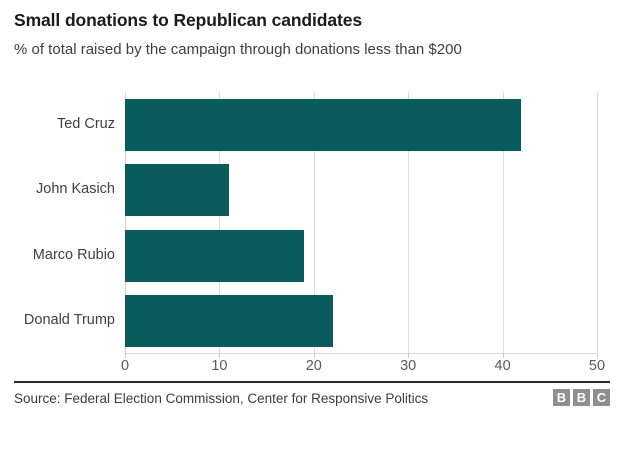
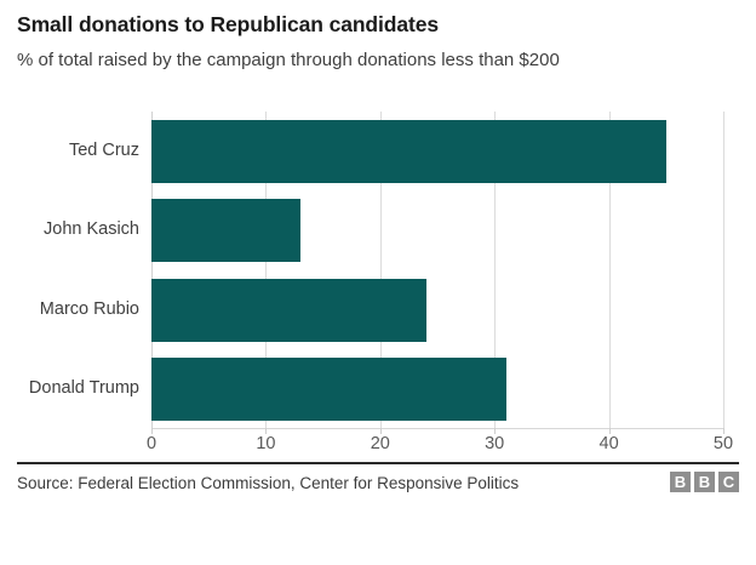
Ted Cruz: 42 -> 45
John Kasich: 11 -> 13
Marco Rubio: 19 -> 24
Donald Trump: 22 -> 31
